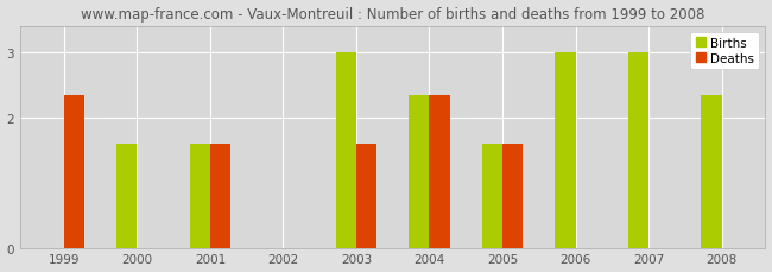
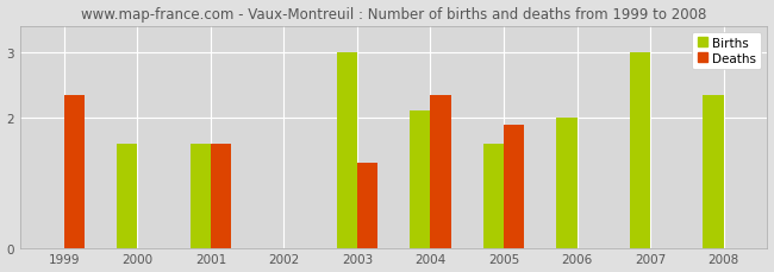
Deaths/2003: 1.60 -> 1.30
Births/2004: 2.33 -> 2.10
Deaths/2005: 1.60 -> 1.88
Births/2006: 3.00 -> 2.00
